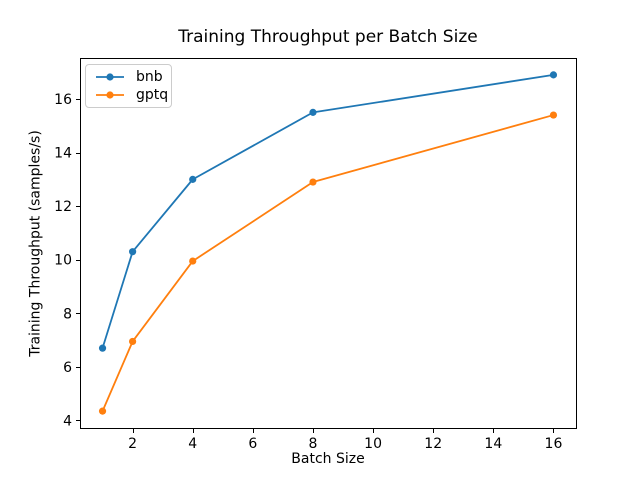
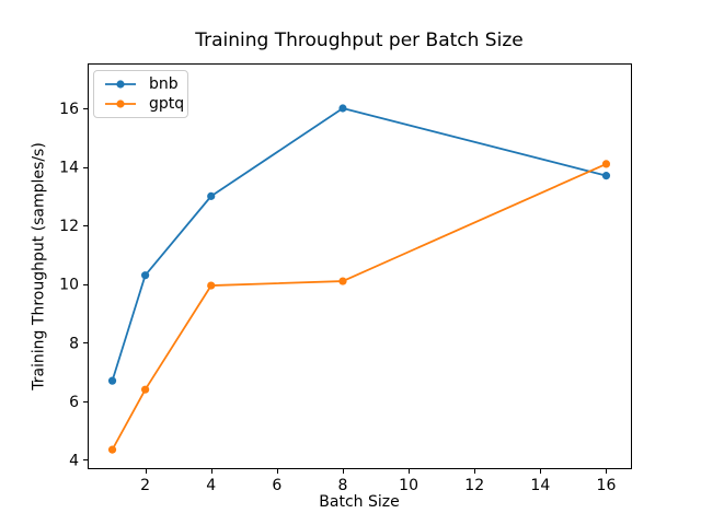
gptq/2: 7.0 -> 6.4
bnb/8: 15.5 -> 16.0
gptq/8: 12.9 -> 10.1
bnb/16: 16.9 -> 13.7
gptq/16: 15.4 -> 14.1
